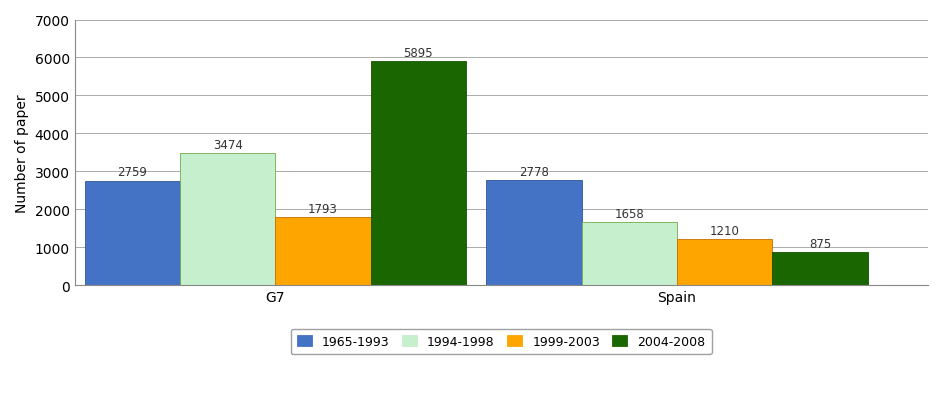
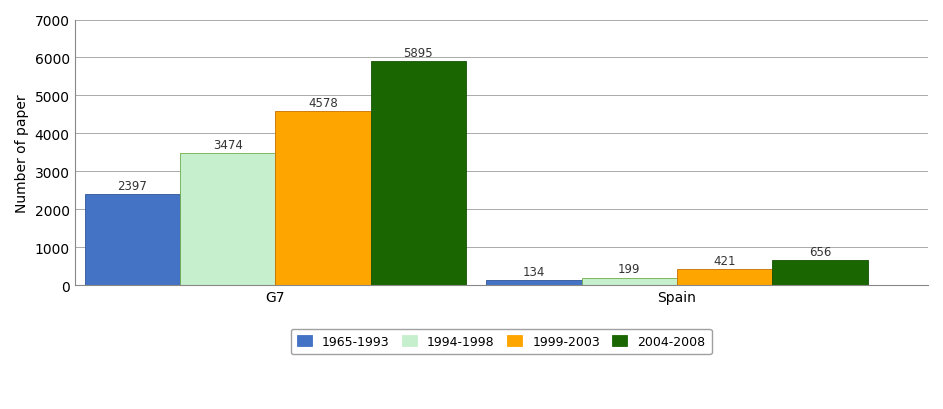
1965-1993/G7: 2759 -> 2397
1999-2003/G7: 1793 -> 4578
1965-1993/Spain: 2778 -> 134
1994-1998/Spain: 1658 -> 199
1999-2003/Spain: 1210 -> 421
2004-2008/Spain: 875 -> 656
